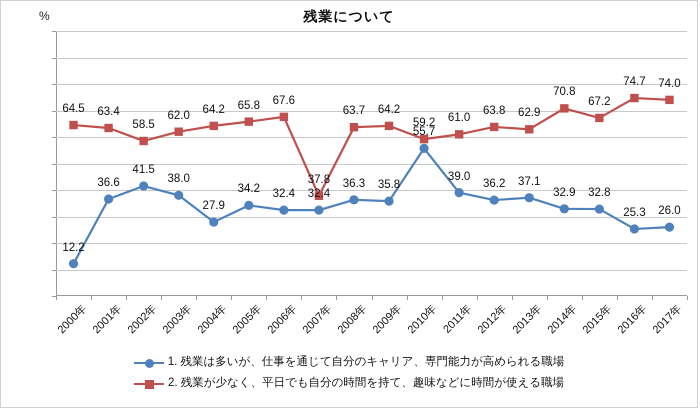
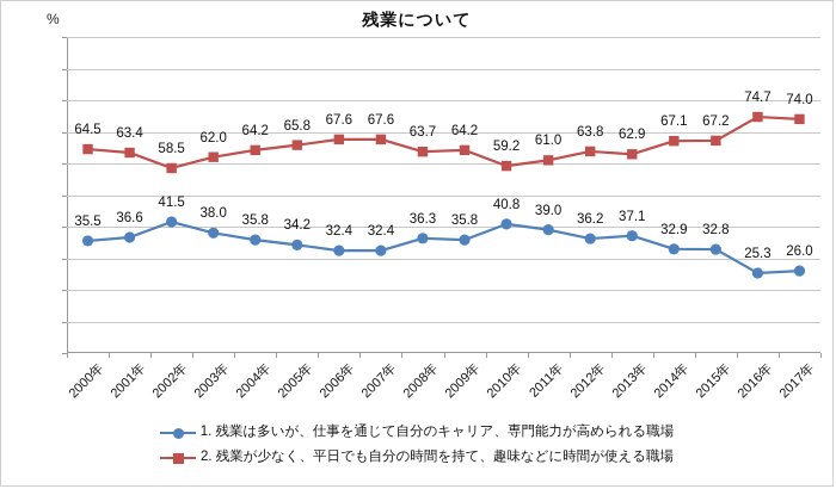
1. 残業は多いが、仕事を通じて自分のキャリア、専門能力が高められる職場/2000年: 12.2 -> 35.5
1. 残業は多いが、仕事を通じて自分のキャリア、専門能力が高められる職場/2004年: 27.9 -> 35.8
2. 残業が少なく、平日でも自分の時間を持て、趣味などに時間が使える職場/2007年: 37.8 -> 67.6
1. 残業は多いが、仕事を通じて自分のキャリア、専門能力が高められる職場/2010年: 55.7 -> 40.8
2. 残業が少なく、平日でも自分の時間を持て、趣味などに時間が使える職場/2014年: 70.8 -> 67.1
